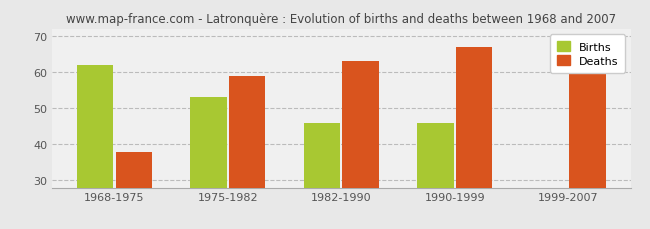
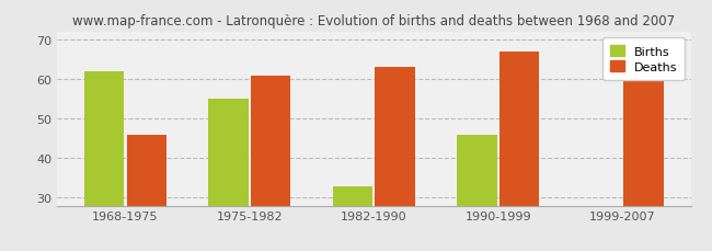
Deaths/1968-1975: 38 -> 46
Births/1975-1982: 53 -> 55
Deaths/1975-1982: 59 -> 61
Births/1982-1990: 46 -> 33
